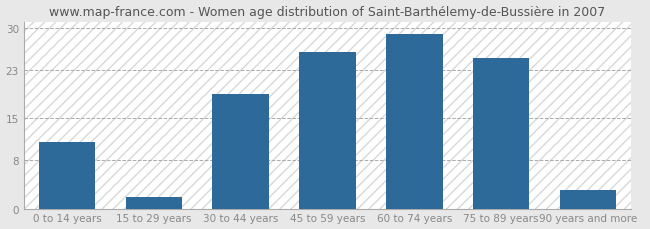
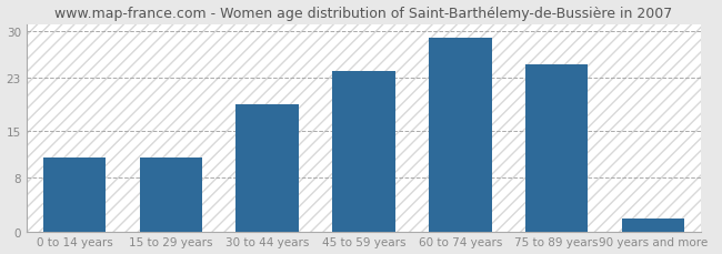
15 to 29 years: 2 -> 11
45 to 59 years: 26 -> 24
90 years and more: 3 -> 2
